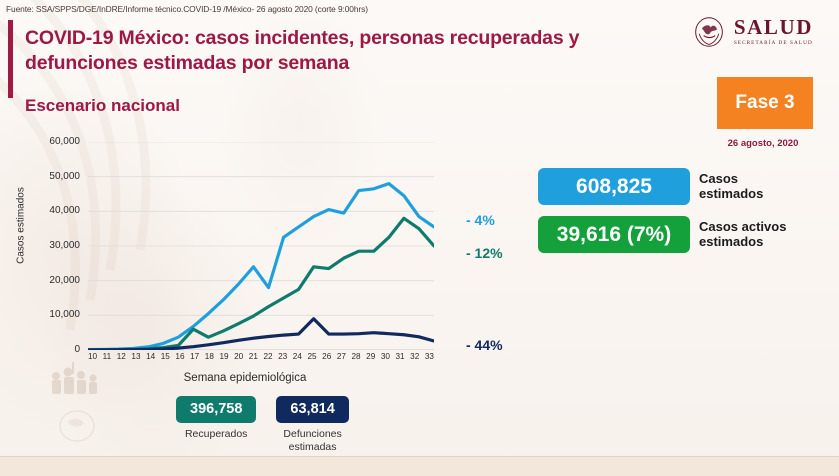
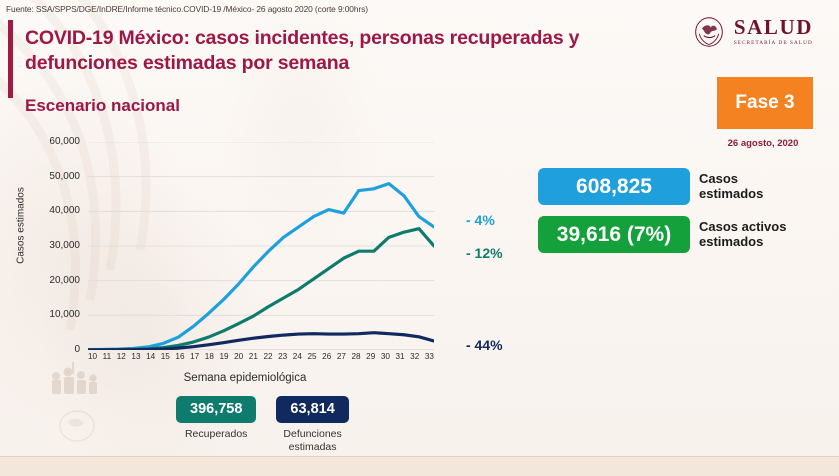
Recuperados/17: 6000 -> 2000
Casos estimados/22: 18000 -> 28000
Recuperados/25: 24000 -> 20000
Defunciones estimadas/25: 9000 -> 5000
Recuperados/31: 38000 -> 34000
